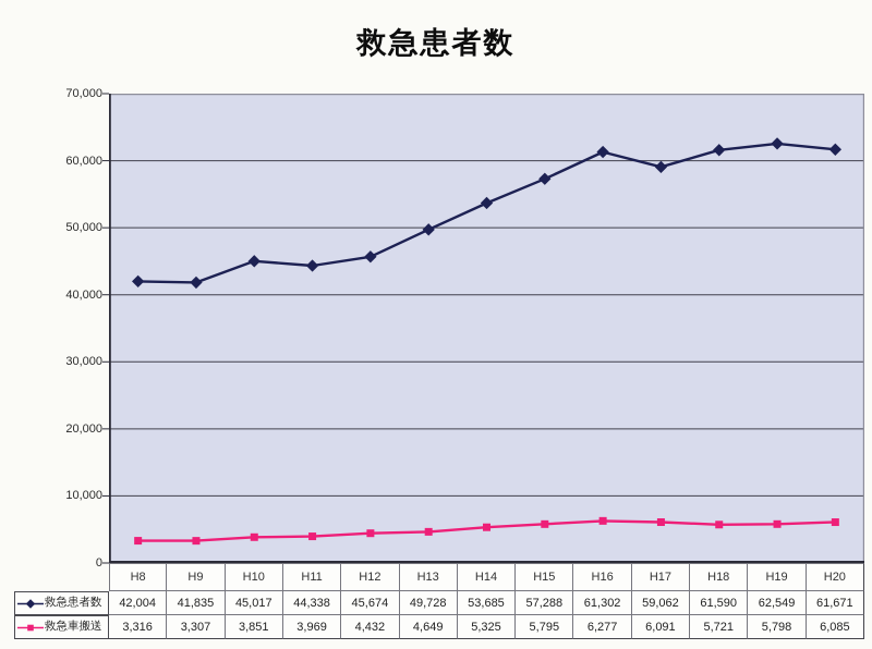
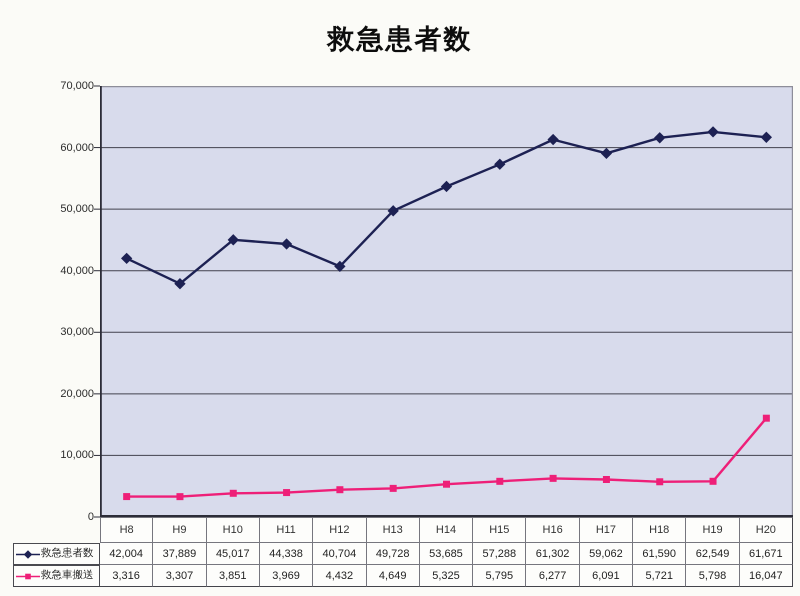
救急患者数/H9: 41,835 -> 37,889
救急患者数/H12: 45,674 -> 40,704
救急車搬送/H20: 6,085 -> 16,047
